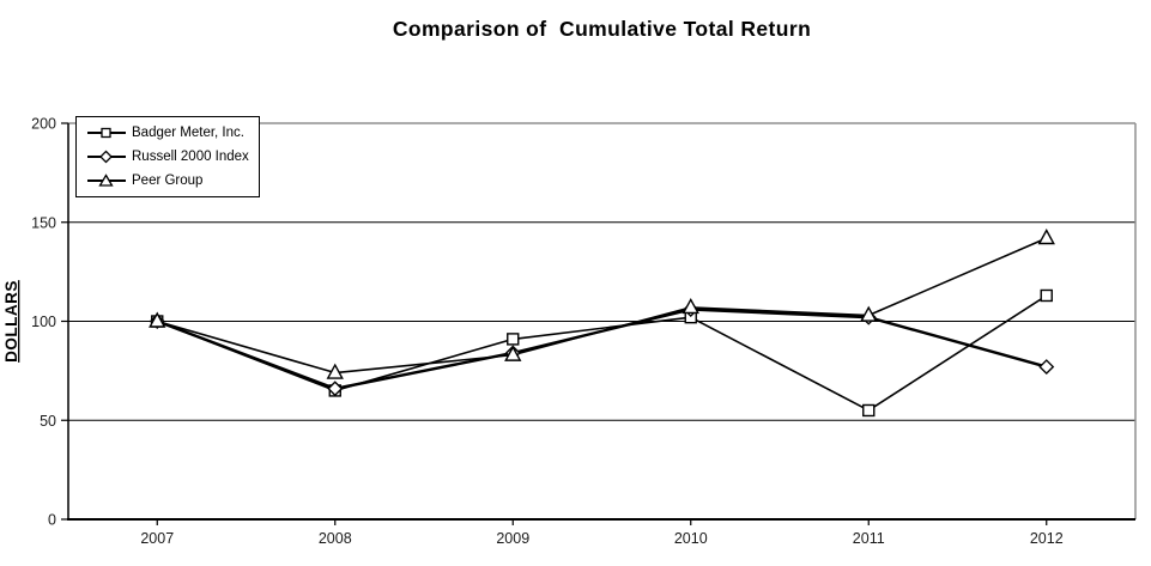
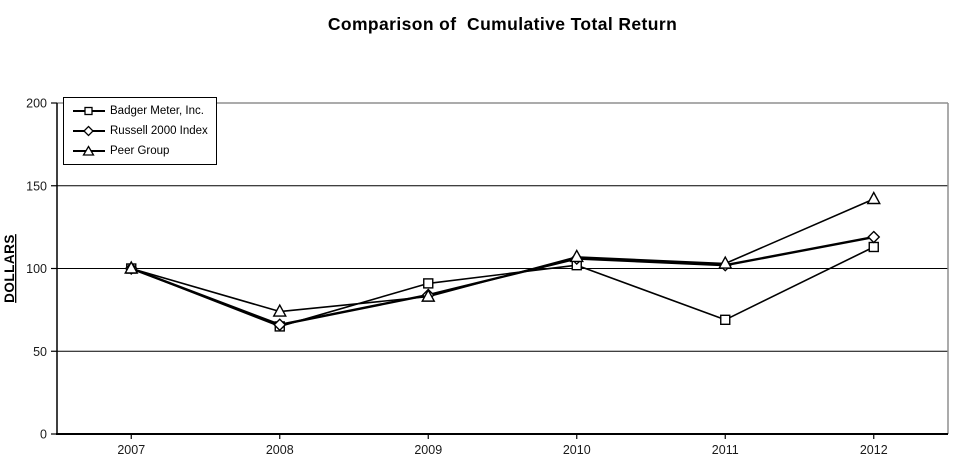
Badger Meter, Inc./2011: 55 -> 69
Russell 2000 Index/2012: 77 -> 119
